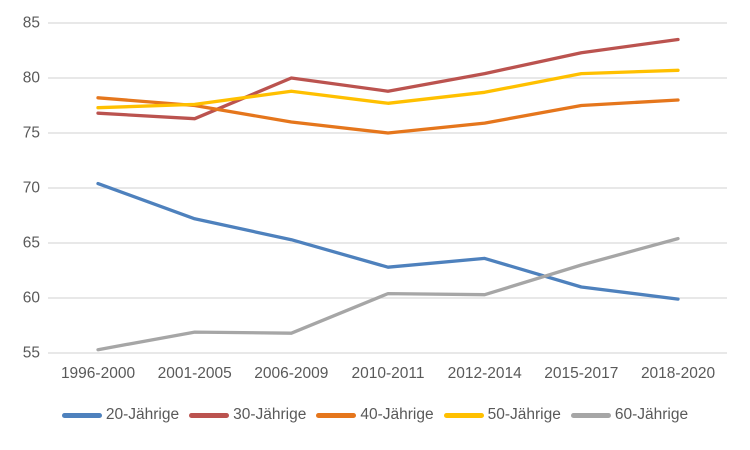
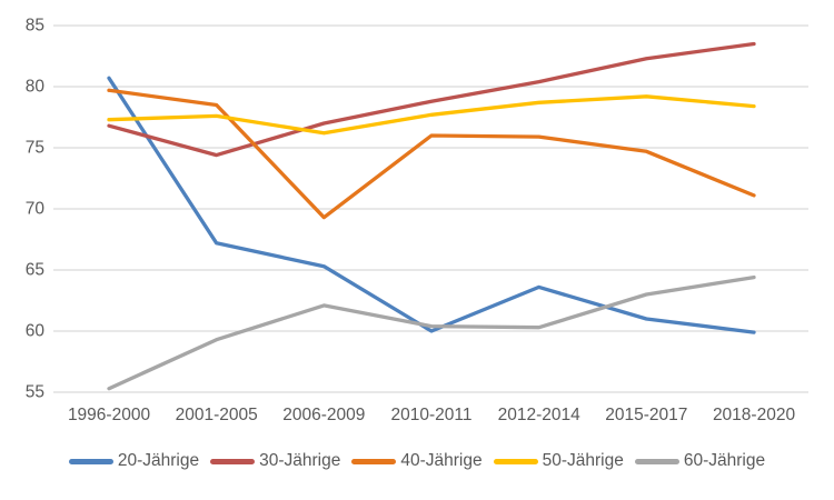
20-Jährige/1996-2000: 70.4 -> 80.7
40-Jährige/1996-2000: 78.2 -> 79.7
30-Jährige/2001-2005: 76.3 -> 74.4
40-Jährige/2001-2005: 77.5 -> 78.5
60-Jährige/2001-2005: 56.9 -> 59.3
30-Jährige/2006-2009: 80.0 -> 77.0
40-Jährige/2006-2009: 76.0 -> 69.3
50-Jährige/2006-2009: 78.8 -> 76.2
60-Jährige/2006-2009: 56.8 -> 62.1
20-Jährige/2010-2011: 62.8 -> 60.0
40-Jährige/2010-2011: 75.0 -> 76.0
40-Jährige/2015-2017: 77.5 -> 74.7
50-Jährige/2015-2017: 80.4 -> 79.2
40-Jährige/2018-2020: 78.0 -> 71.1
50-Jährige/2018-2020: 80.7 -> 78.4
60-Jährige/2018-2020: 65.4 -> 64.4
